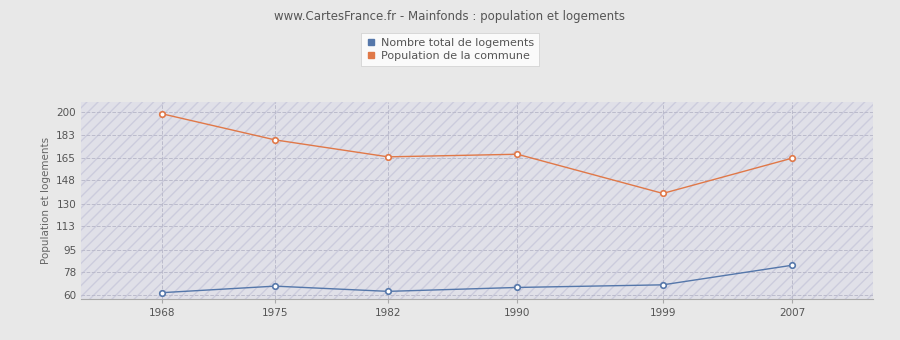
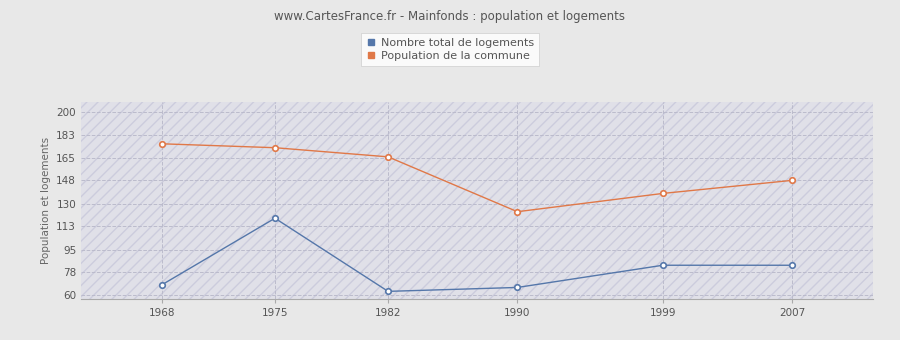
Nombre total de logements/1968: 62 -> 68
Population de la commune/1968: 199 -> 176
Nombre total de logements/1975: 67 -> 119
Population de la commune/1975: 179 -> 173
Population de la commune/1990: 168 -> 124
Nombre total de logements/1999: 68 -> 83
Population de la commune/2007: 165 -> 148
